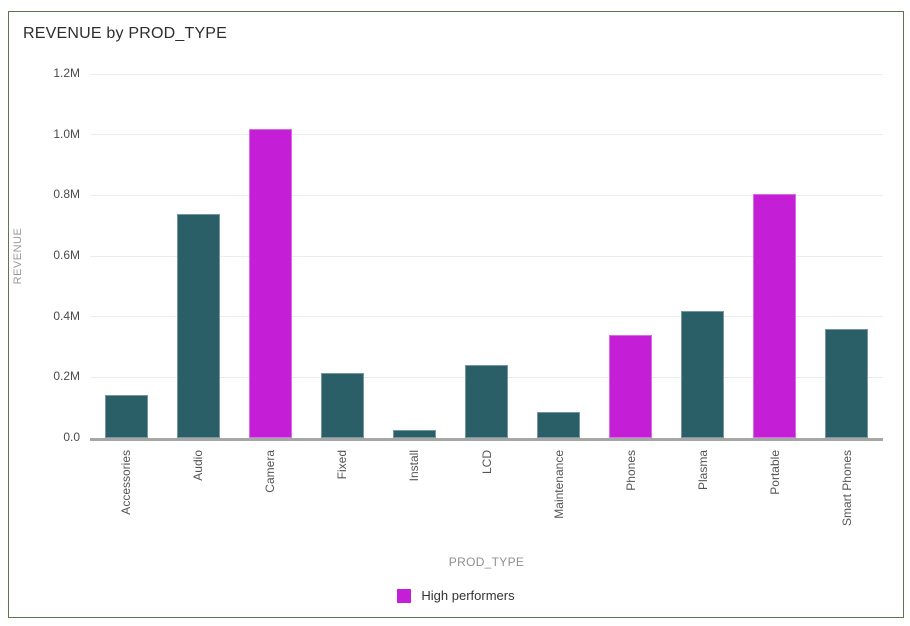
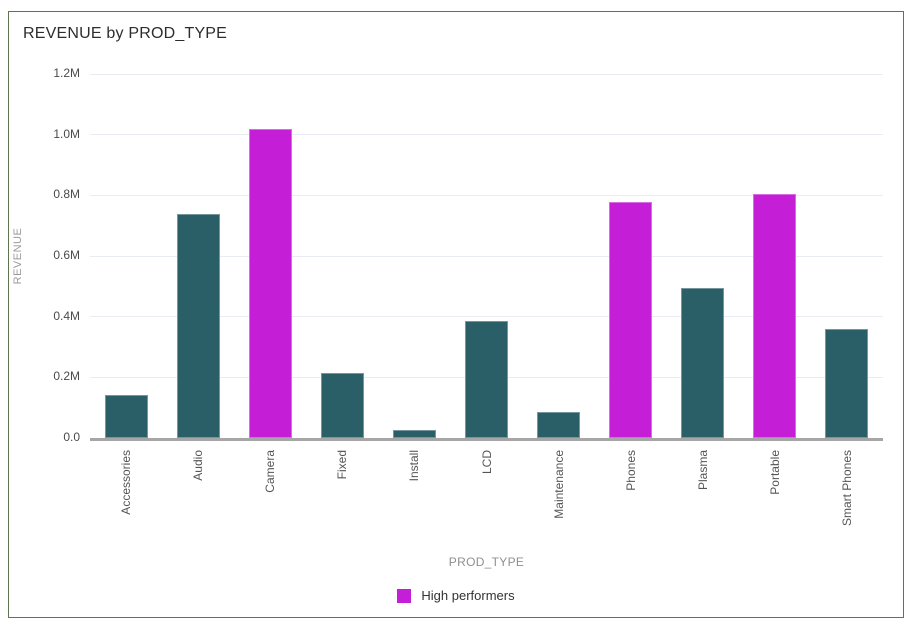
LCD: 0.24M -> 0.38M
Phones: 0.34M -> 0.78M
Plasma: 0.42M -> 0.50M
